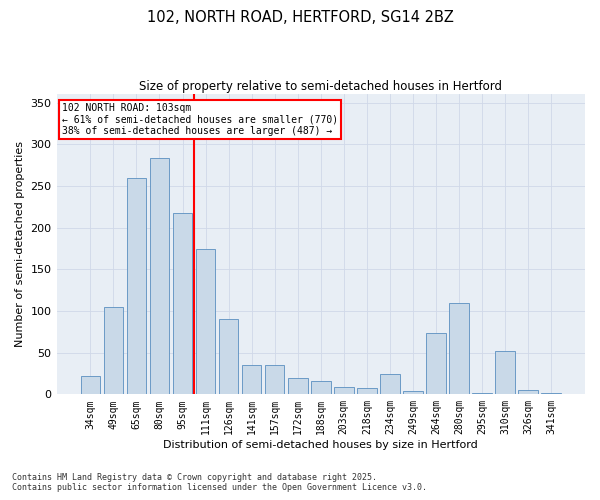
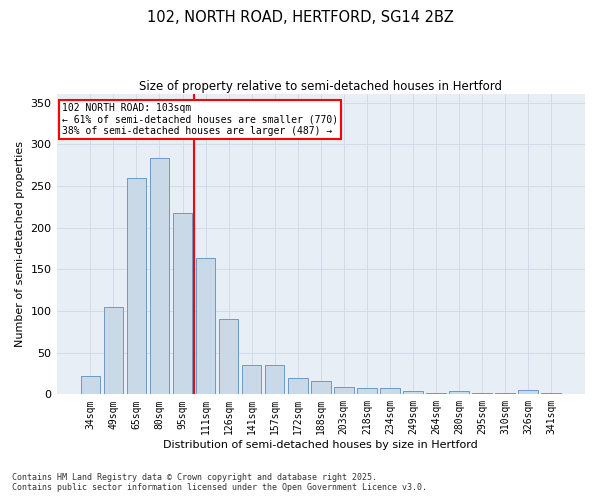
111sqm: 174 -> 163
234sqm: 24 -> 7
264sqm: 74 -> 1
280sqm: 110 -> 4
310sqm: 52 -> 1
